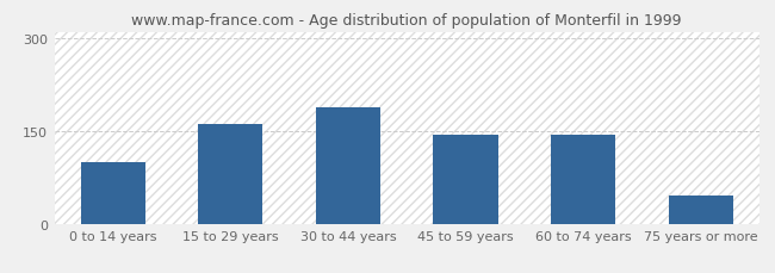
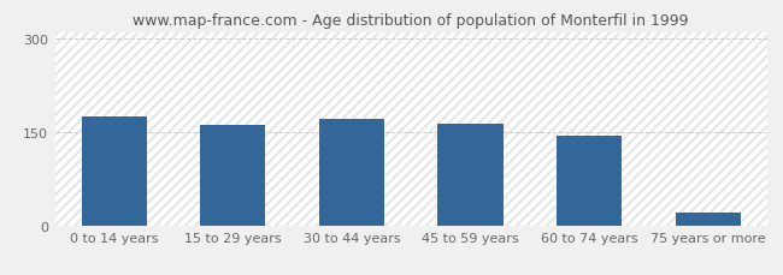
0 to 14 years: 100 -> 175
30 to 44 years: 188 -> 171
45 to 59 years: 144 -> 163
75 years or more: 46 -> 21
